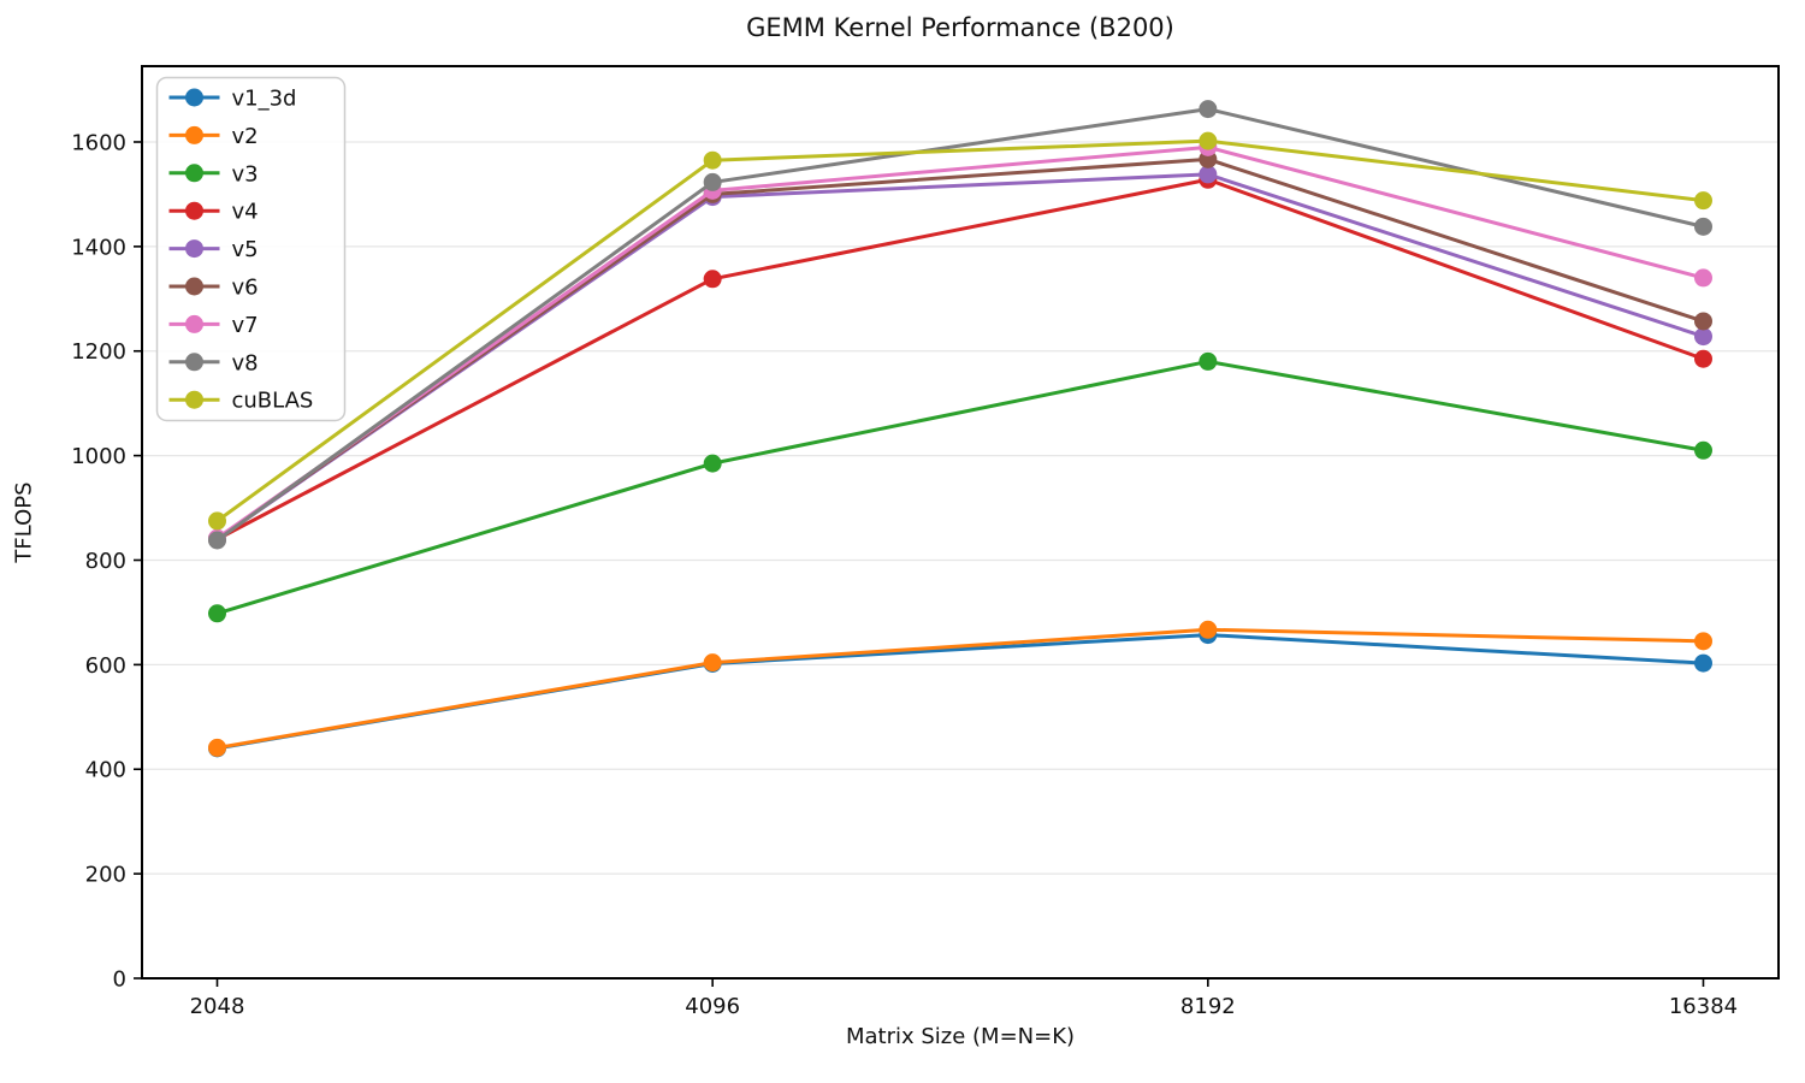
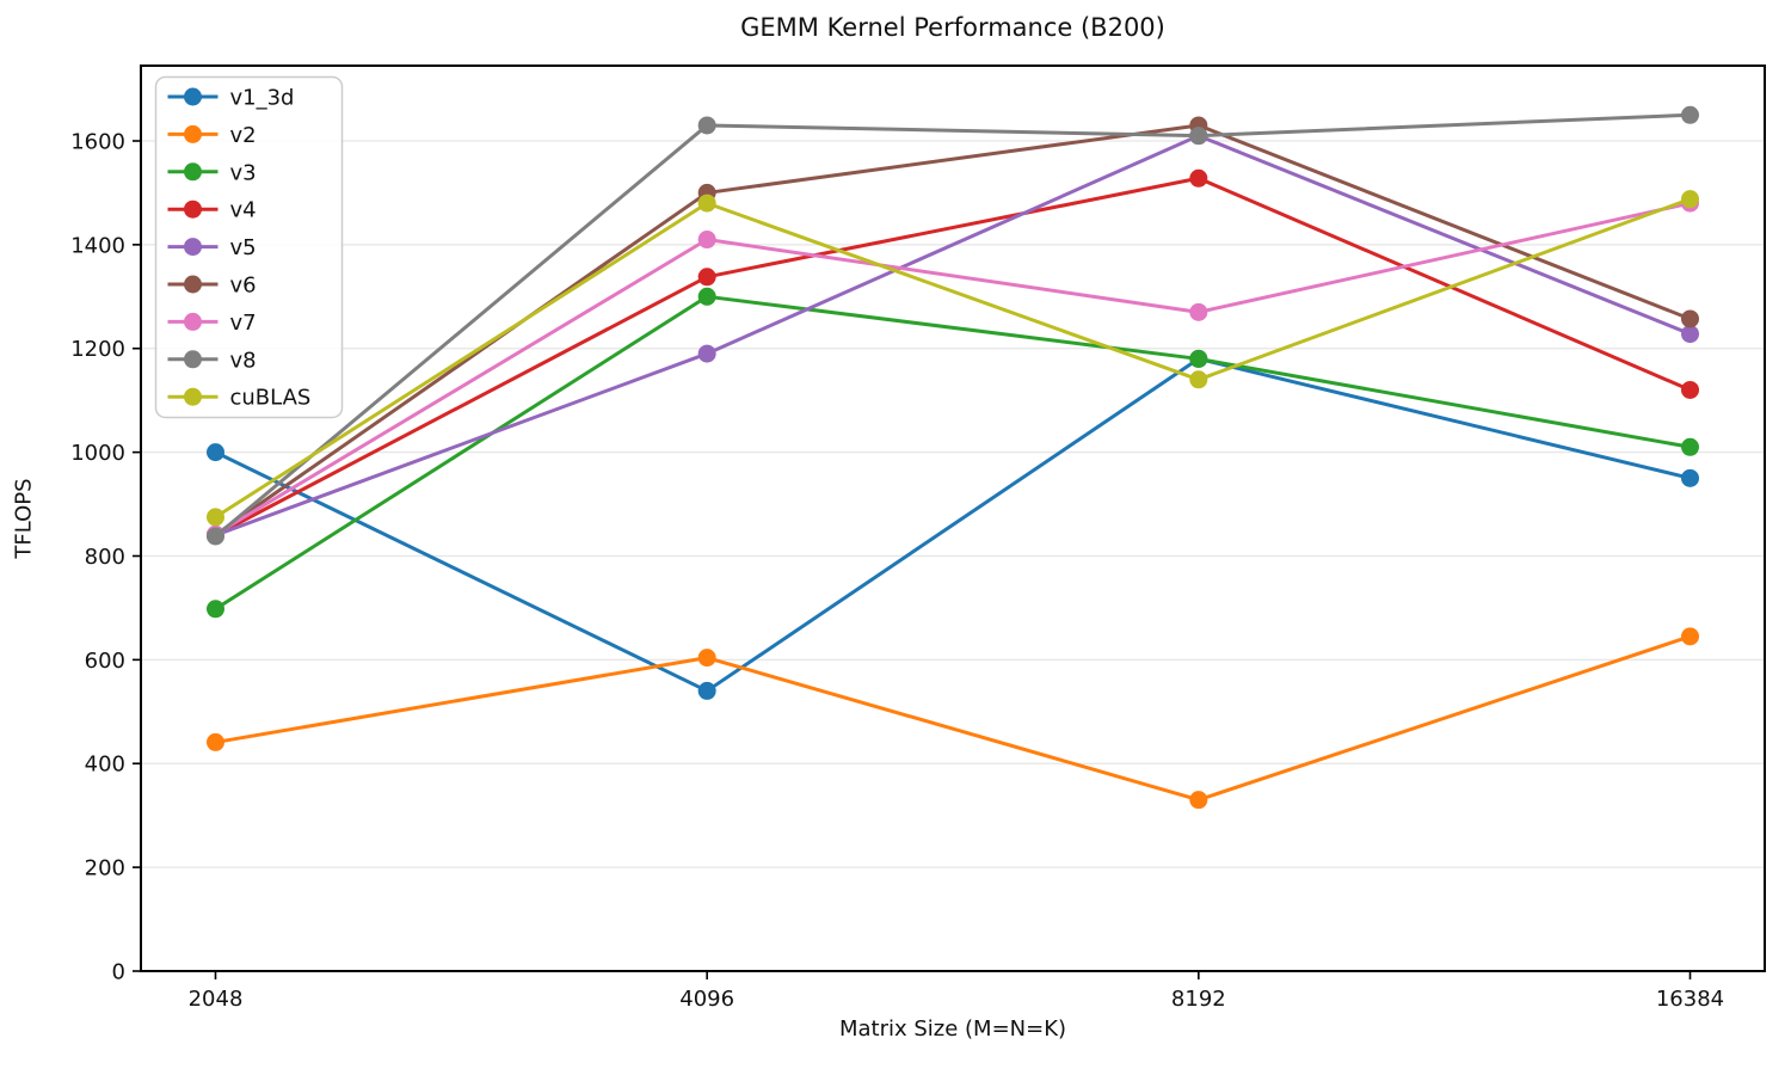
v1_3d/2048: 440 -> 1000
v1_3d/4096: 600 -> 540
v3/4096: 980 -> 1300
v5/4096: 1500 -> 1190
v7/4096: 1510 -> 1410
v8/4096: 1520 -> 1630
cuBLAS/4096: 1560 -> 1480
v1_3d/8192: 660 -> 1180
v2/8192: 670 -> 330
v5/8192: 1540 -> 1610
v6/8192: 1570 -> 1630
v7/8192: 1590 -> 1270
v8/8192: 1660 -> 1610
cuBLAS/8192: 1600 -> 1140
v1_3d/16384: 600 -> 950
v4/16384: 1180 -> 1120
v7/16384: 1340 -> 1480
v8/16384: 1440 -> 1650
